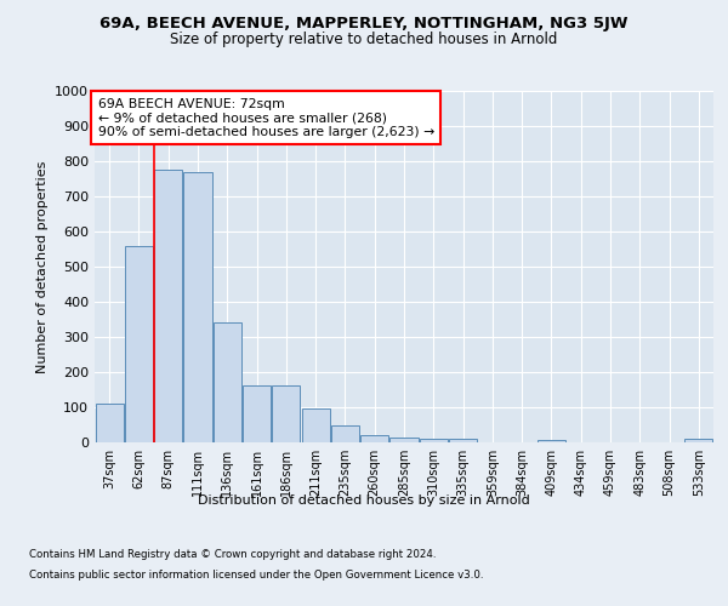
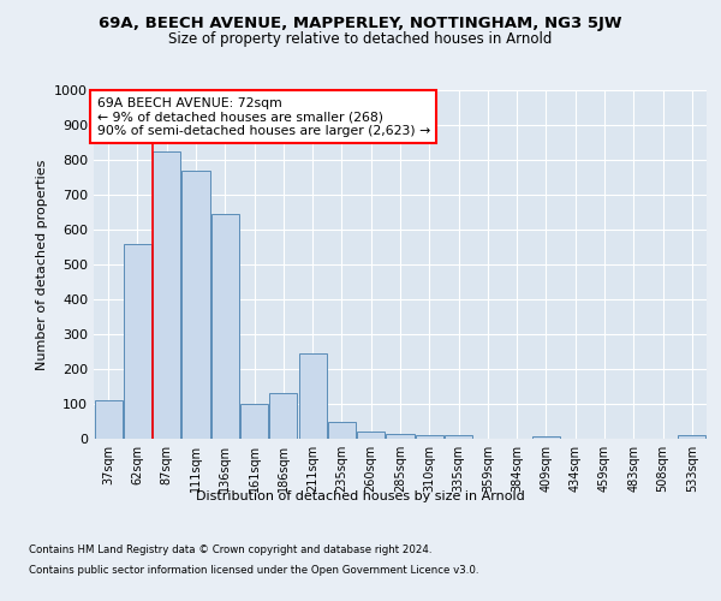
87sqm: 775 -> 825
136sqm: 340 -> 645
161sqm: 163 -> 100
186sqm: 162 -> 130
211sqm: 95 -> 245
